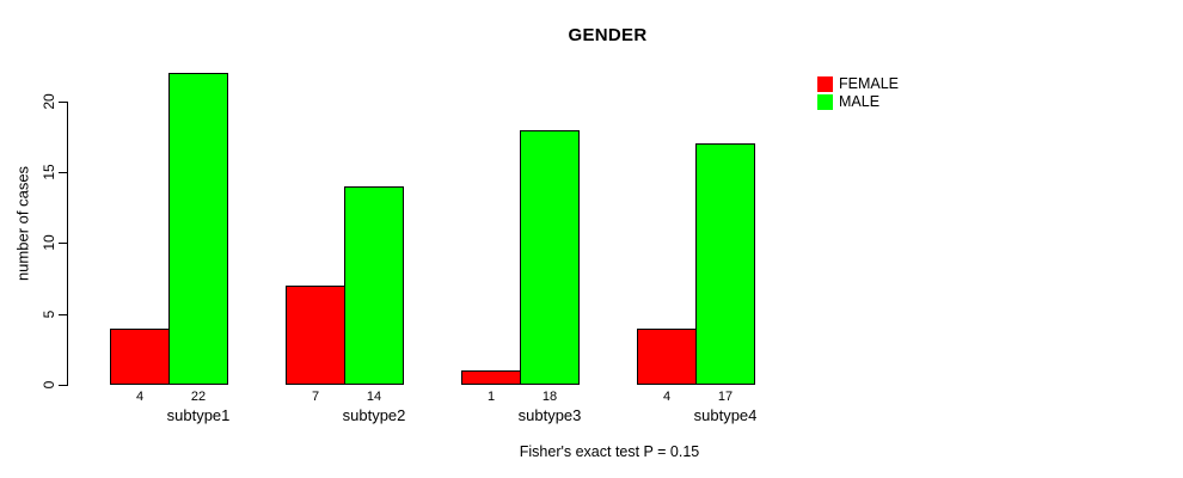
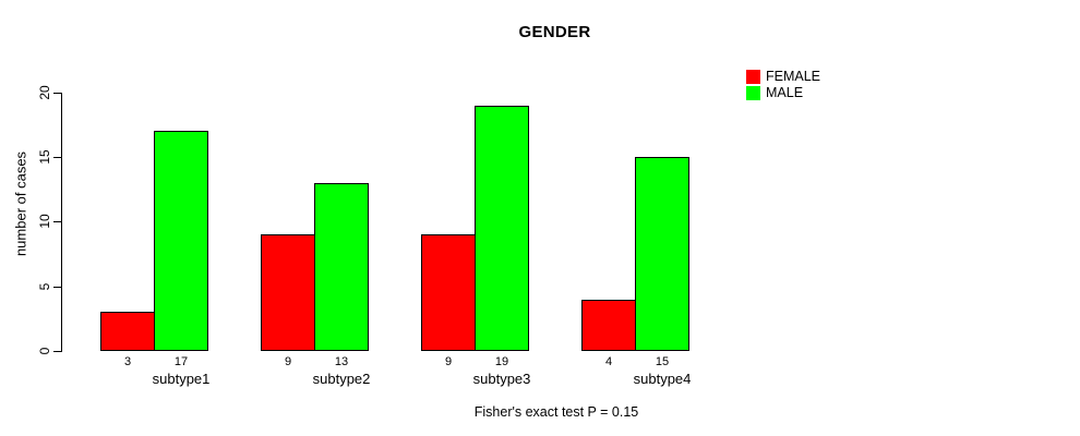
FEMALE/subtype1: 4 -> 3
MALE/subtype1: 22 -> 17
FEMALE/subtype2: 7 -> 9
MALE/subtype2: 14 -> 13
FEMALE/subtype3: 1 -> 9
MALE/subtype3: 18 -> 19
MALE/subtype4: 17 -> 15
